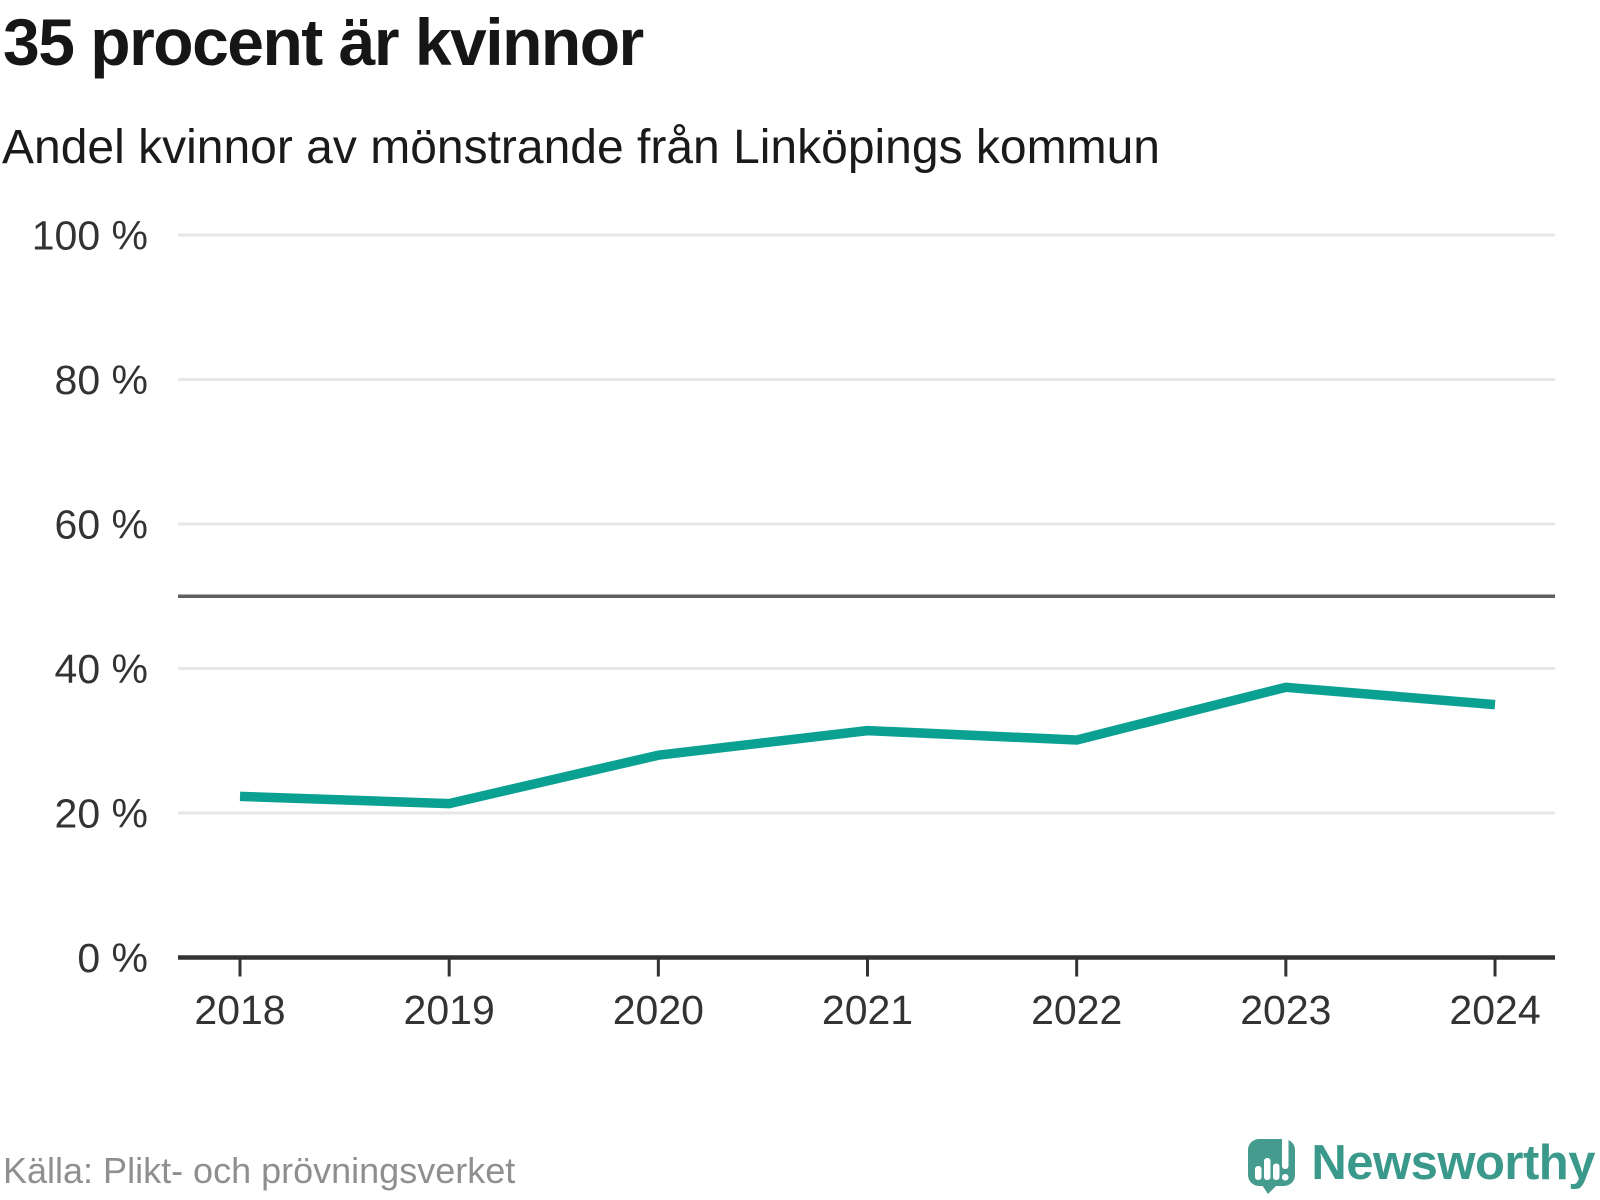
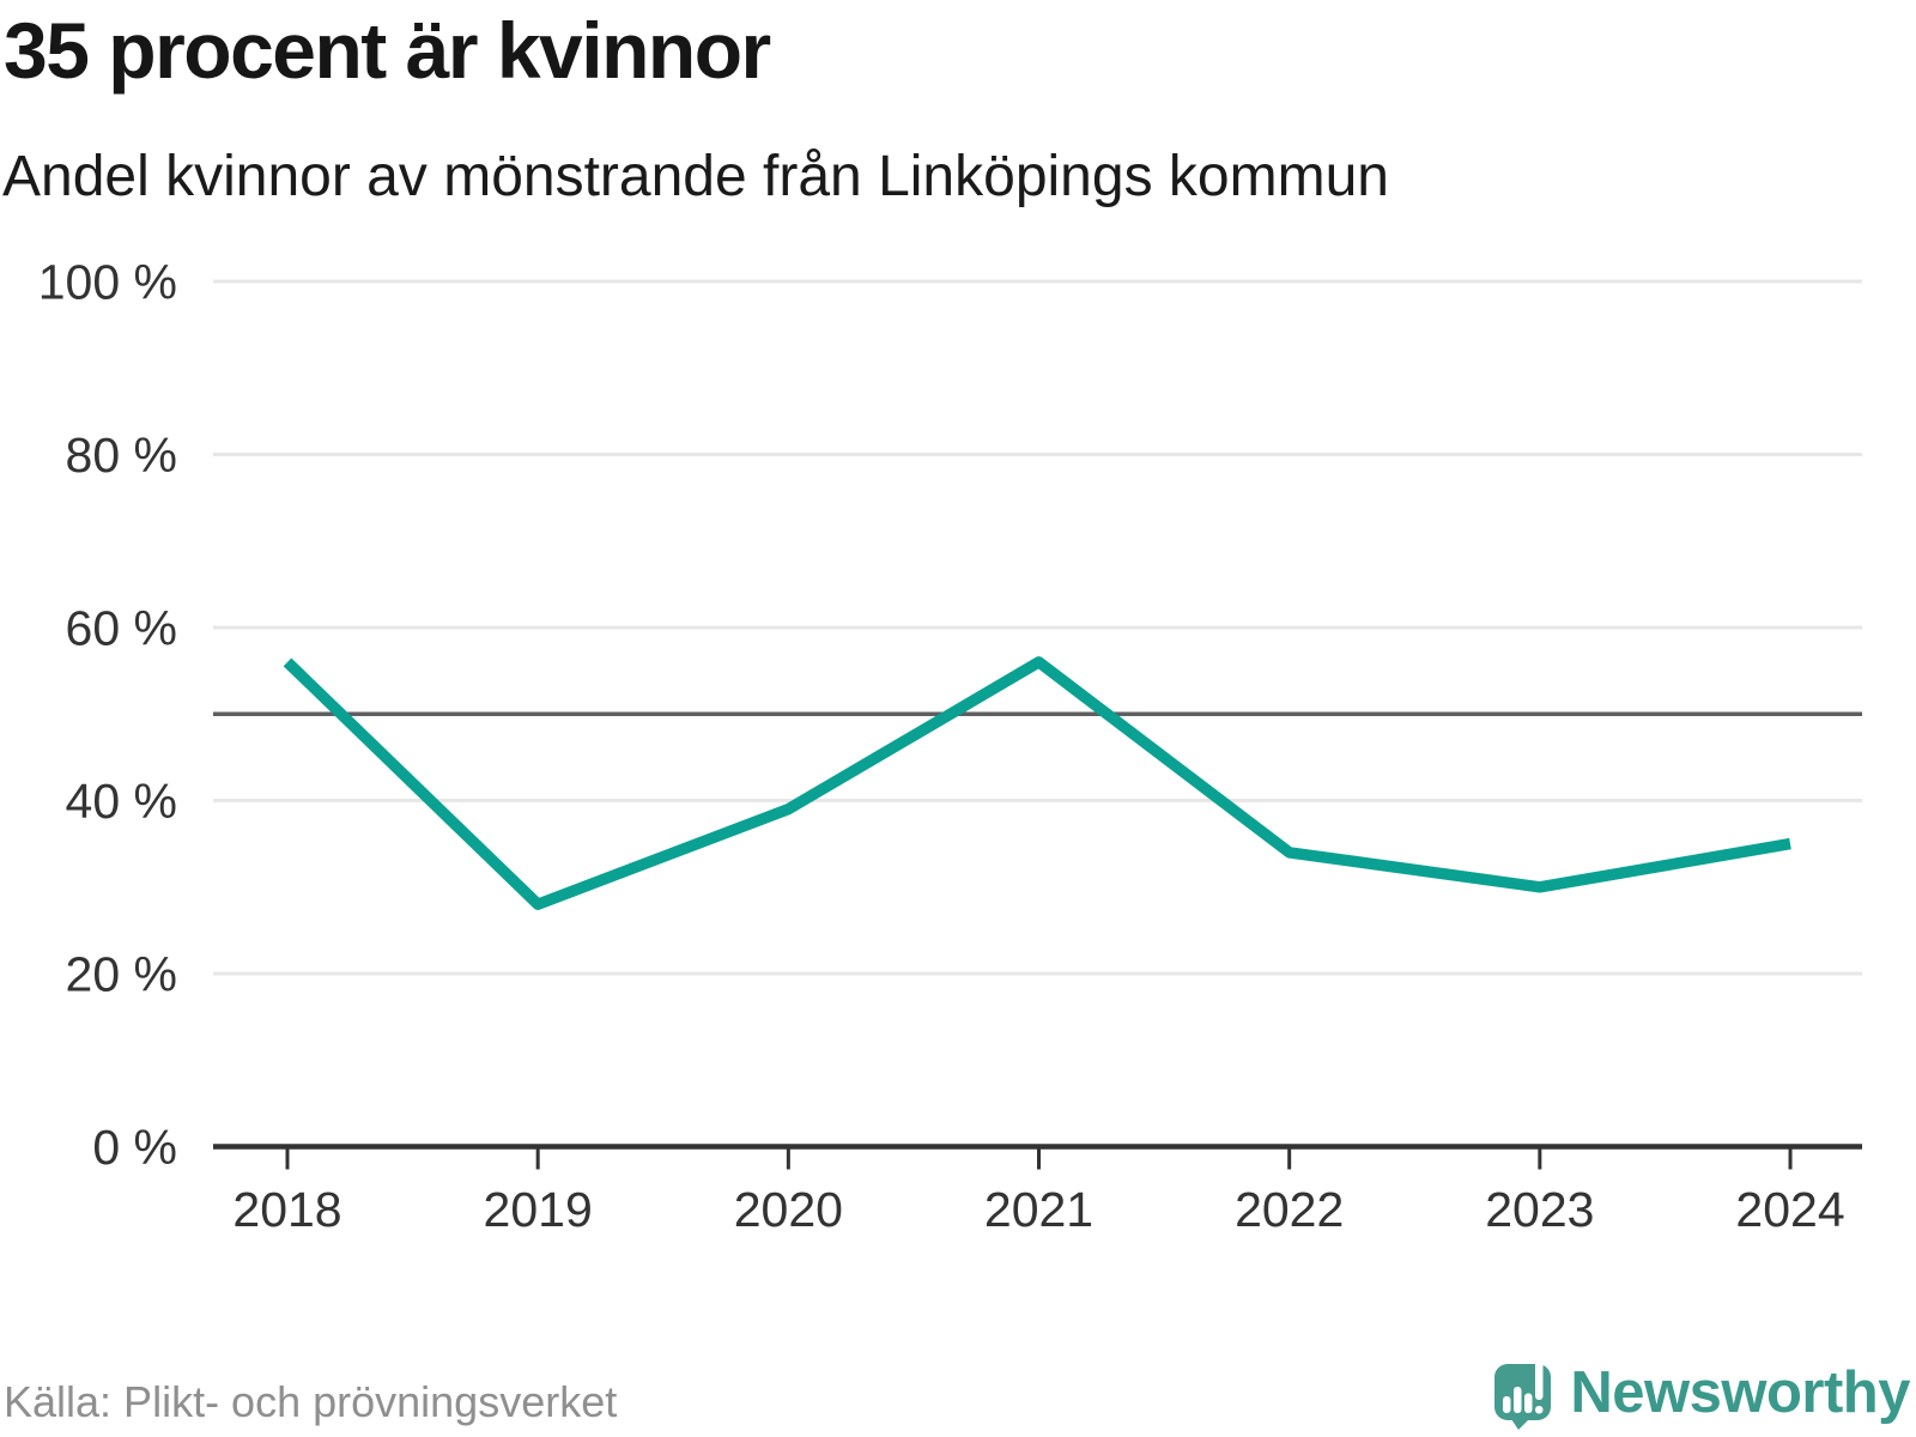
2018: 22% -> 56%
2019: 21% -> 28%
2020: 28% -> 39%
2021: 31% -> 56%
2022: 30% -> 34%
2023: 37% -> 30%
